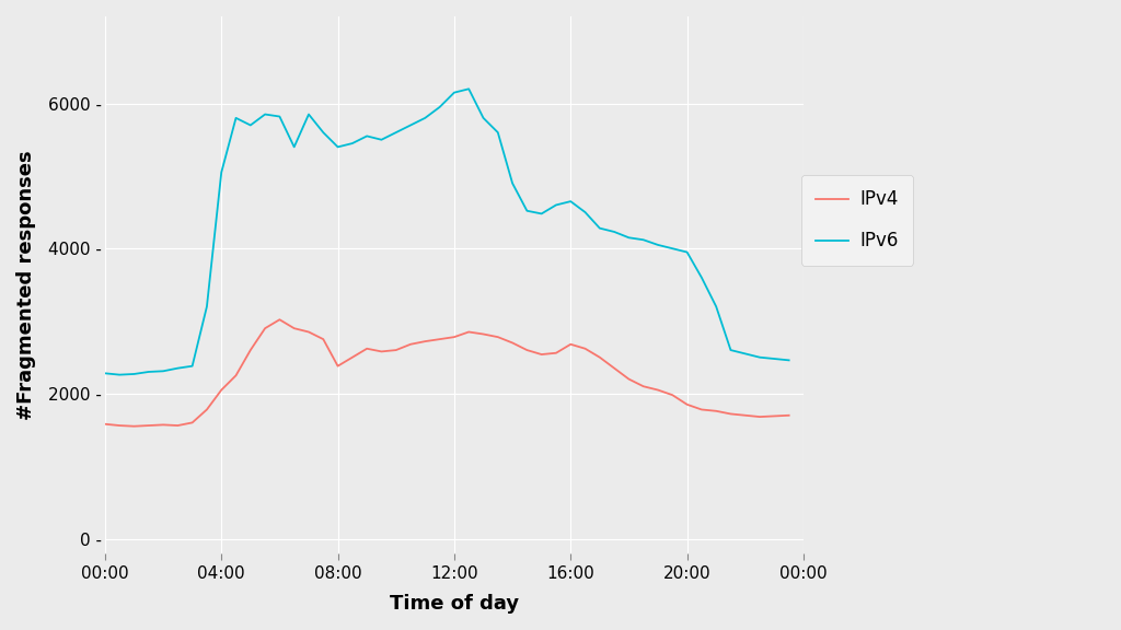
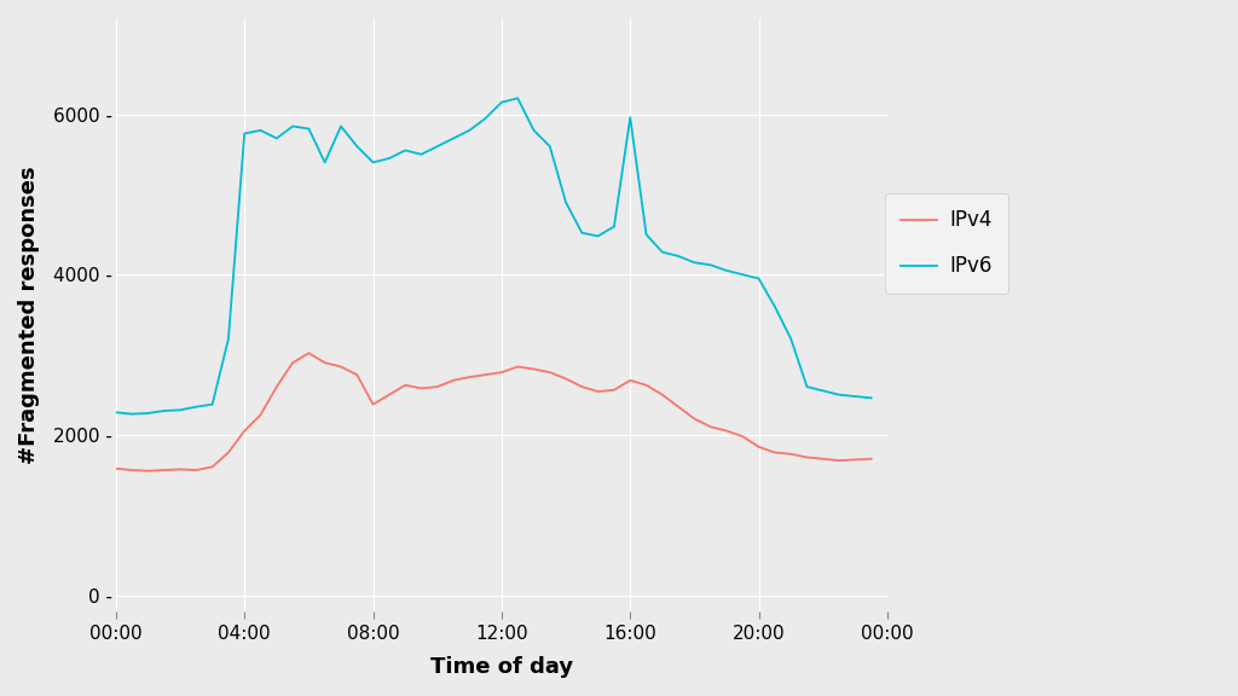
IPv6/04:00: 5050 - -> 5760 -
IPv6/16:00: 4650 - -> 5960 -
